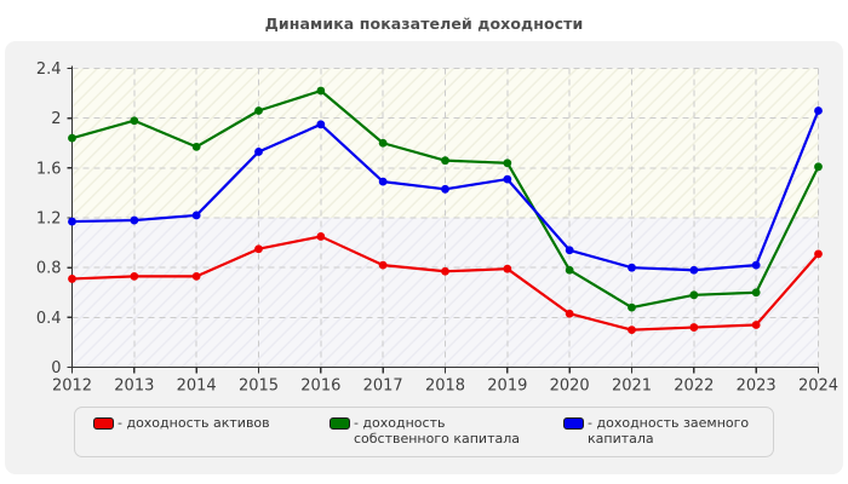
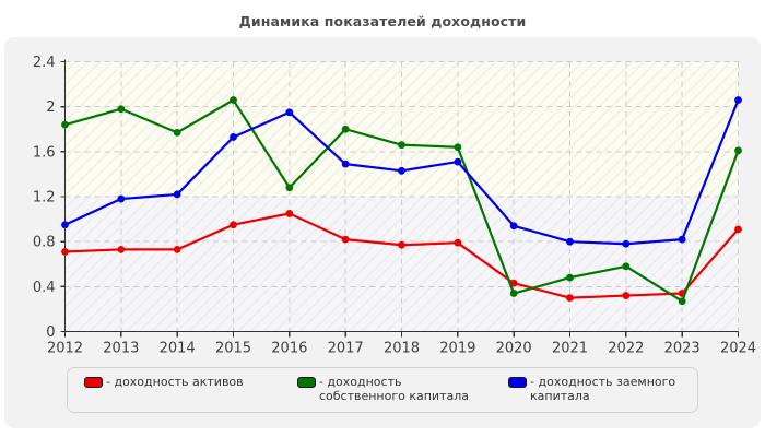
- доходность заемного капитала/2012: 1.17 -> 0.95
- доходность собственного капитала/2016: 2.22 -> 1.28
- доходность собственного капитала/2020: 0.78 -> 0.34
- доходность собственного капитала/2023: 0.60 -> 0.27
